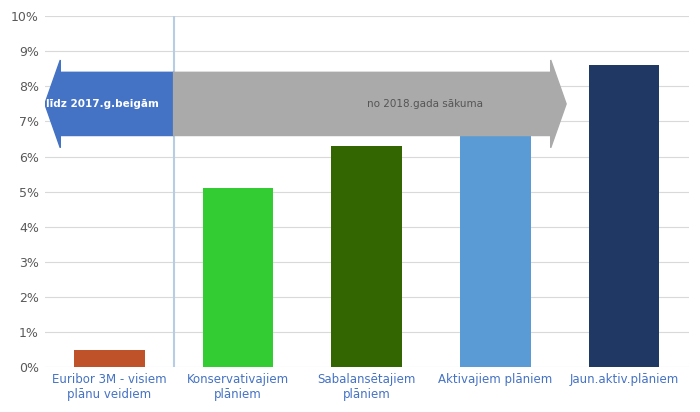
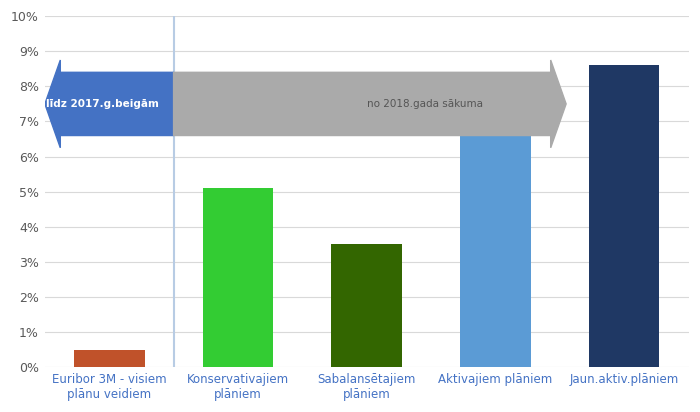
Sabalansētajiem plāniem: 6.3% -> 3.5%
